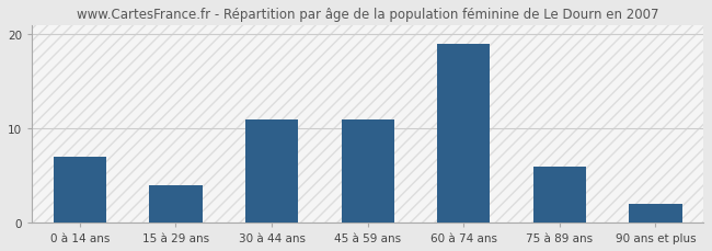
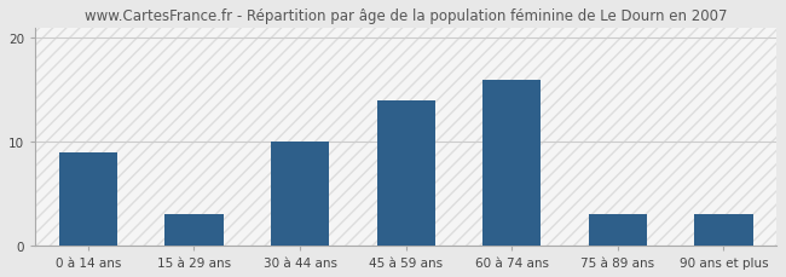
0 à 14 ans: 7 -> 9
15 à 29 ans: 4 -> 3
30 à 44 ans: 11 -> 10
45 à 59 ans: 11 -> 14
60 à 74 ans: 19 -> 16
75 à 89 ans: 6 -> 3
90 ans et plus: 2 -> 3
